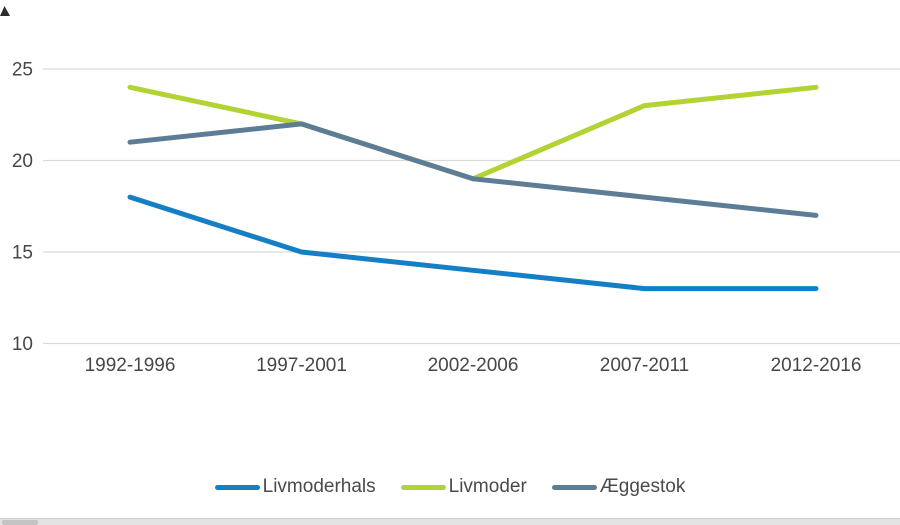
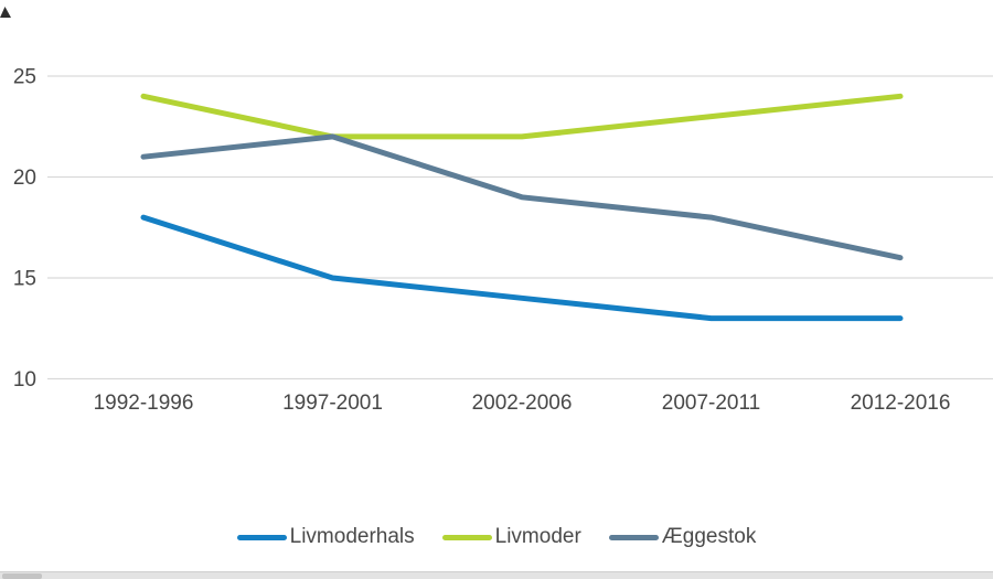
Livmoder/2002-2006: 19 -> 22
Æggestok/2012-2016: 17 -> 16
